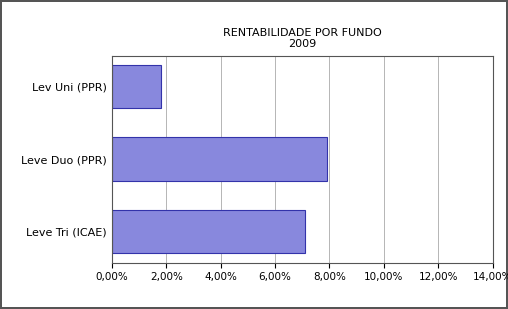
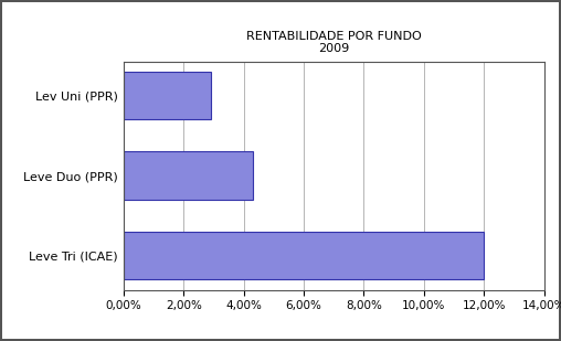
Lev Uni (PPR): 1,8% -> 2,9%
Leve Duo (PPR): 7,9% -> 4,3%
Leve Tri (ICAE): 7,1% -> 12,0%
